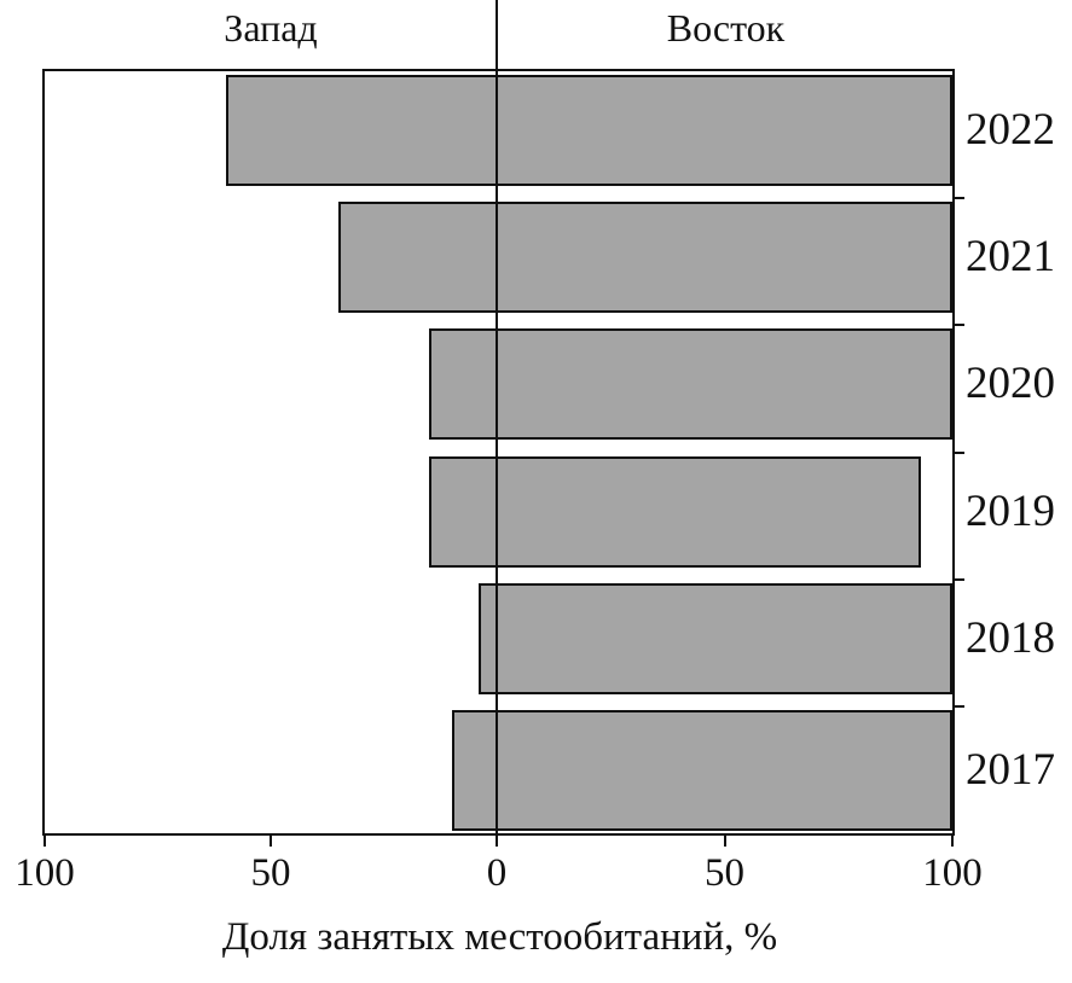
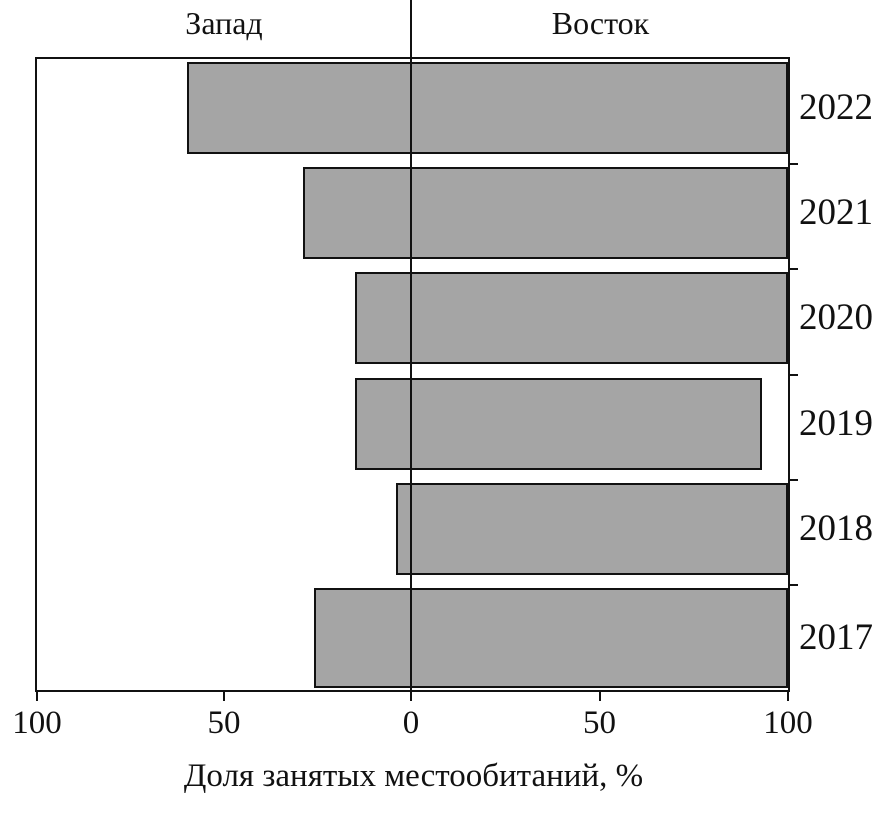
Запад/2021: 35 -> 29
Запад/2017: 10 -> 26
